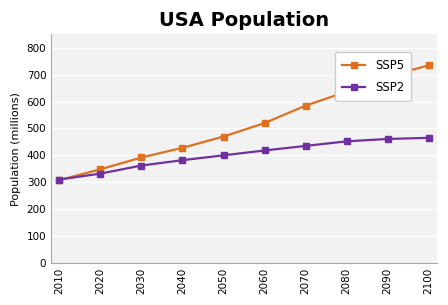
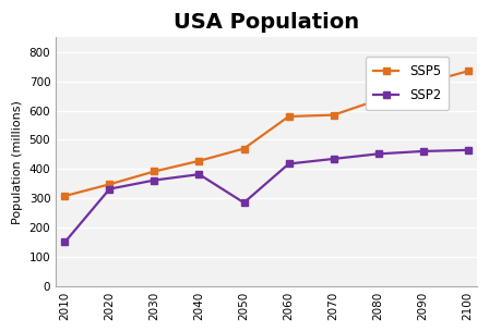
SSP2/2010: 310 -> 150
SSP2/2050: 400 -> 285
SSP5/2060: 520 -> 580
